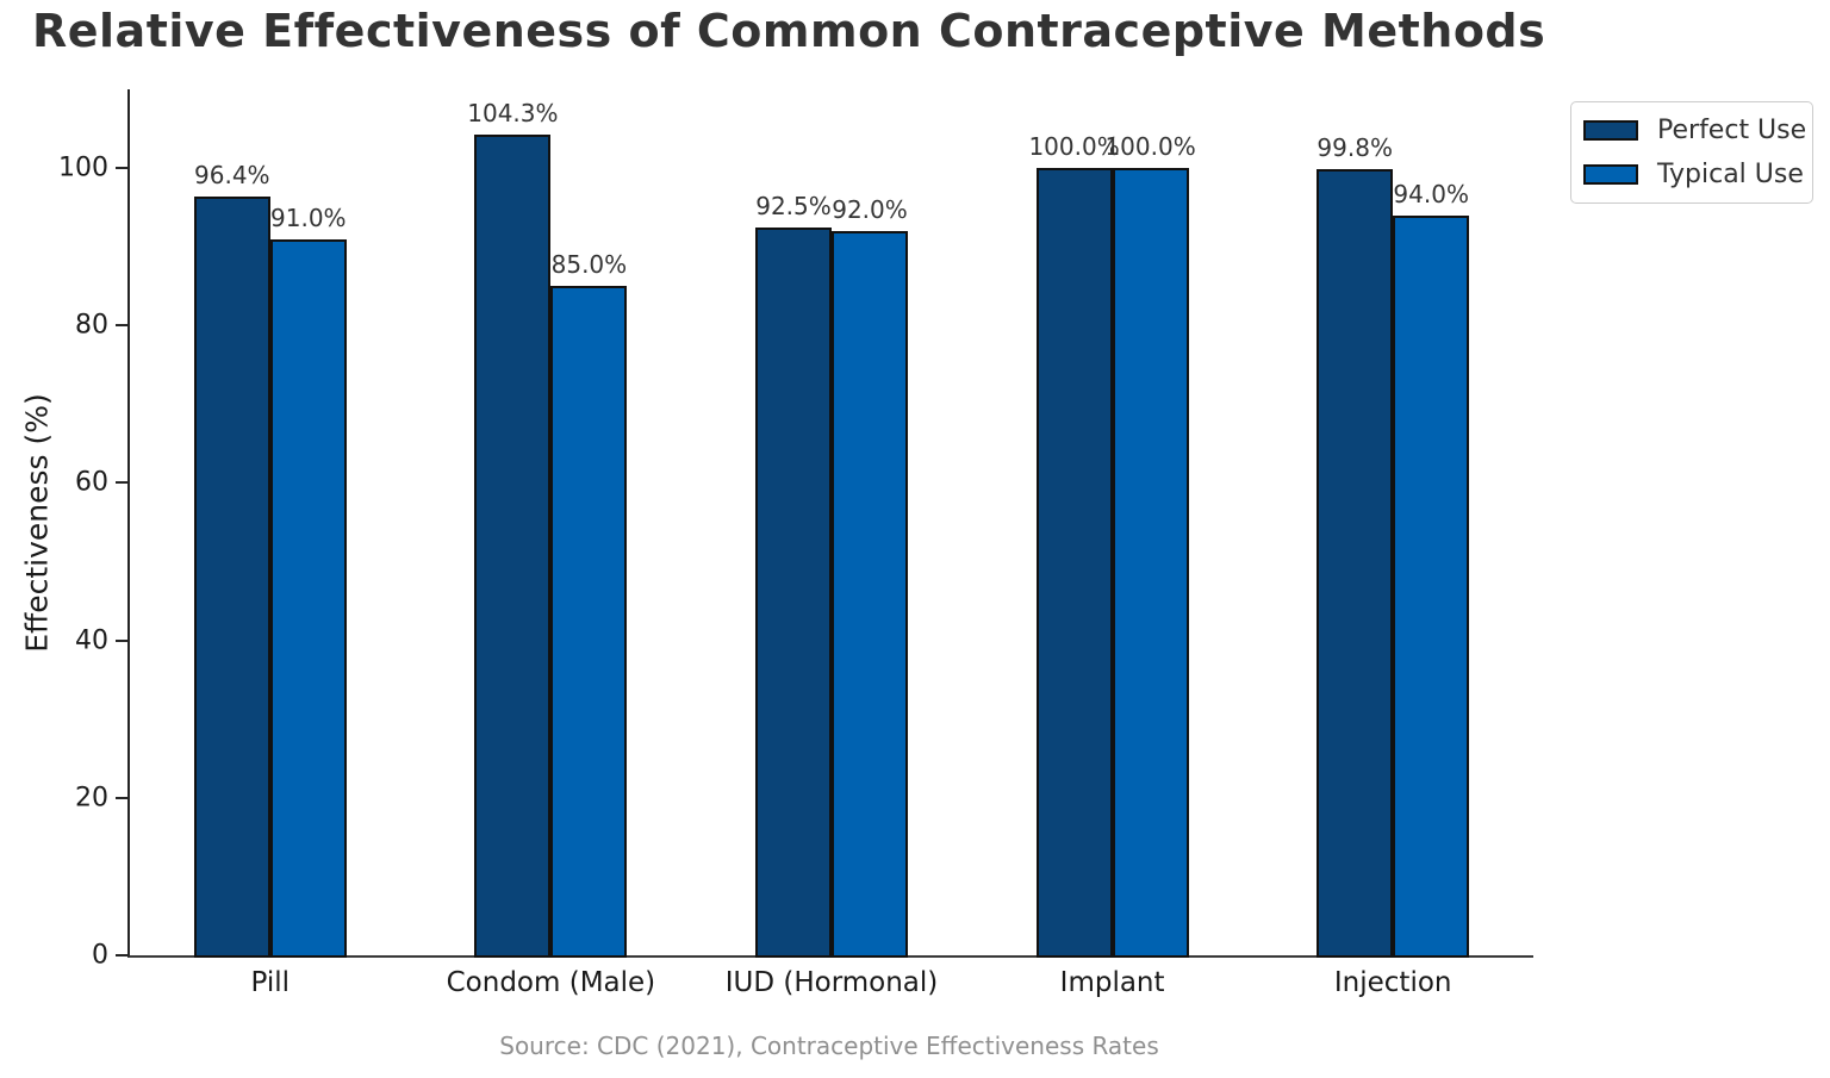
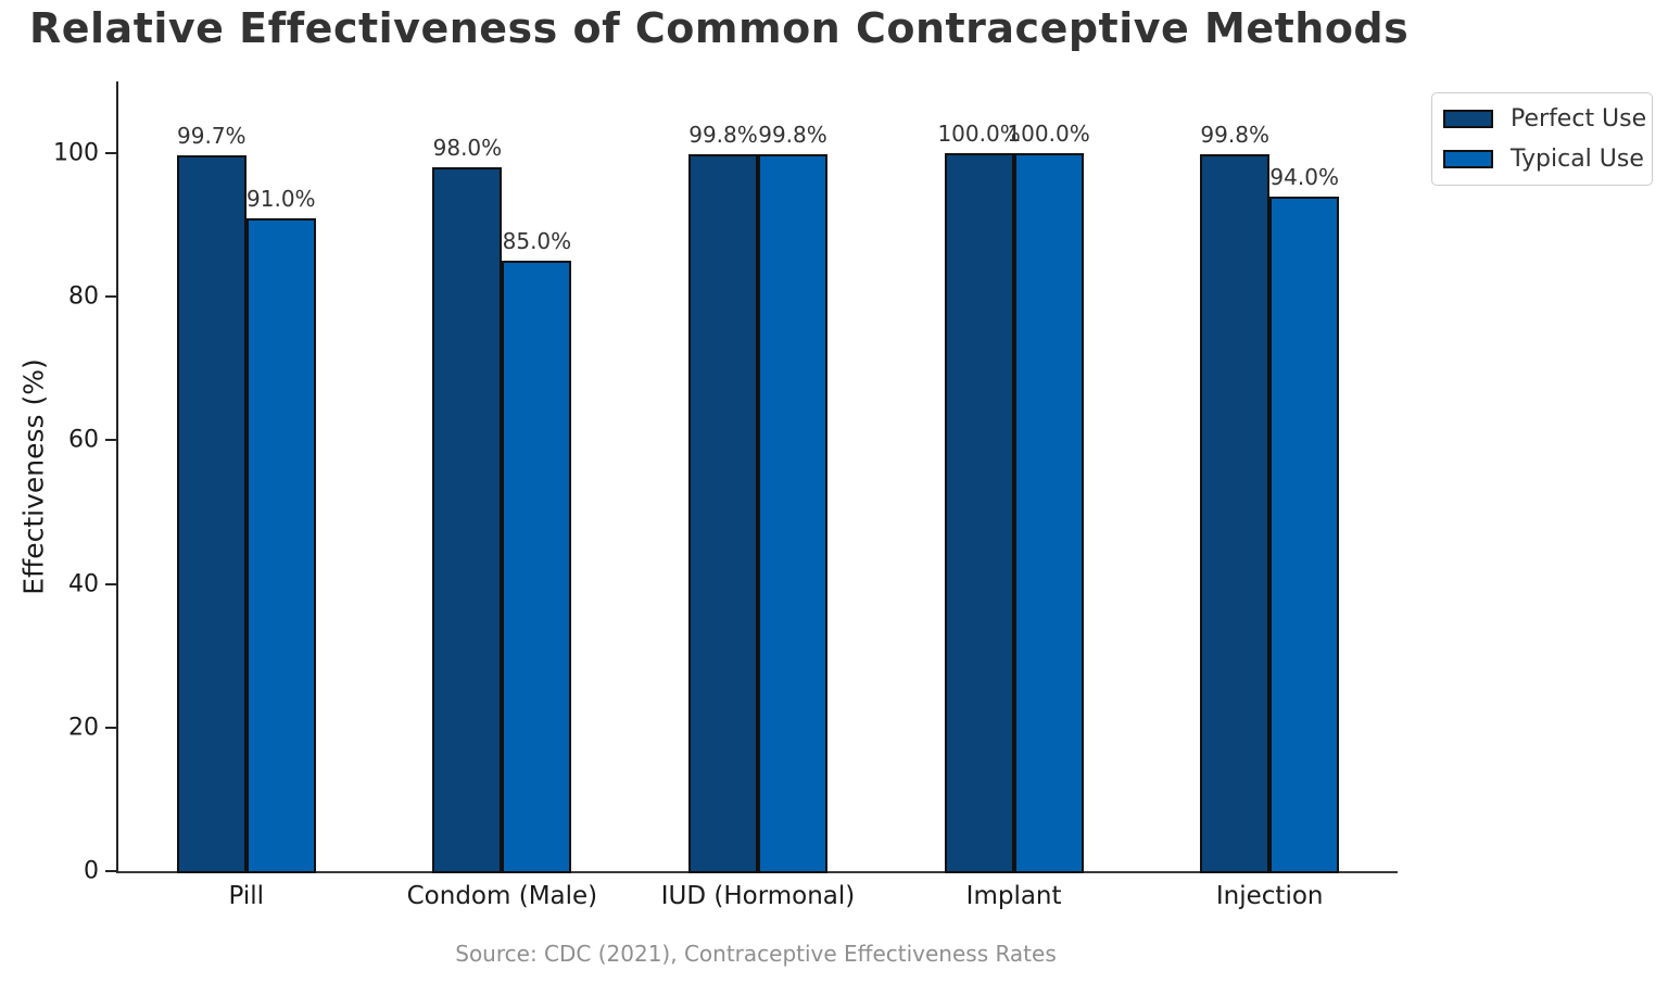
Perfect Use/Pill: 96.4% -> 99.7%
Perfect Use/Condom (Male): 104.3% -> 98.0%
Perfect Use/IUD (Hormonal): 92.5% -> 99.8%
Typical Use/IUD (Hormonal): 92.0% -> 99.8%
